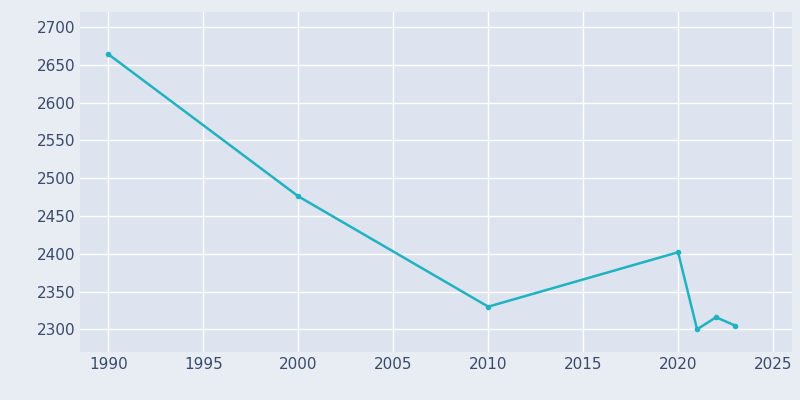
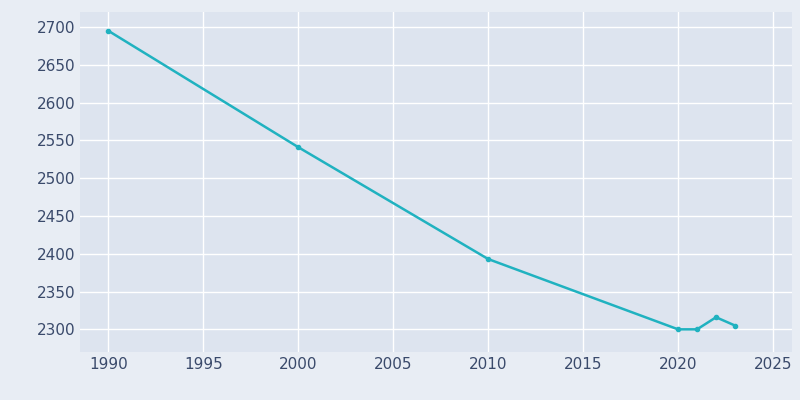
1990: 2664 -> 2695
2000: 2476 -> 2541
2010: 2330 -> 2393
2020: 2402 -> 2300
